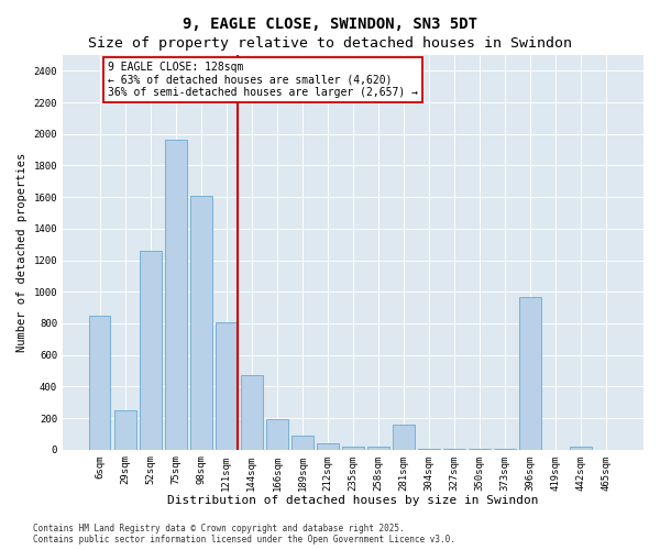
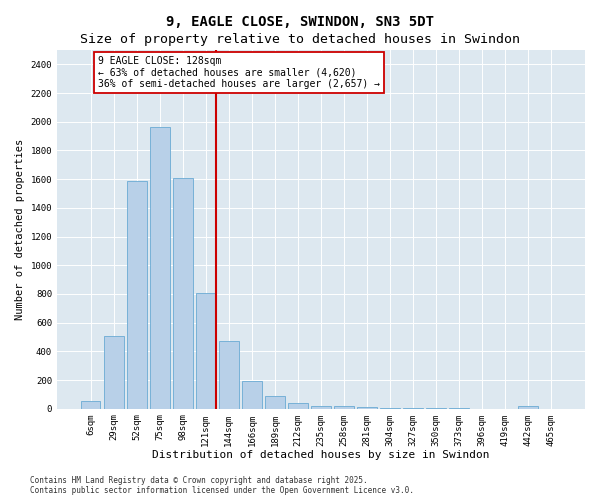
6sqm: 850 -> 60
29sqm: 250 -> 510
52sqm: 1260 -> 1590
281sqm: 160 -> 10
396sqm: 970 -> 0
